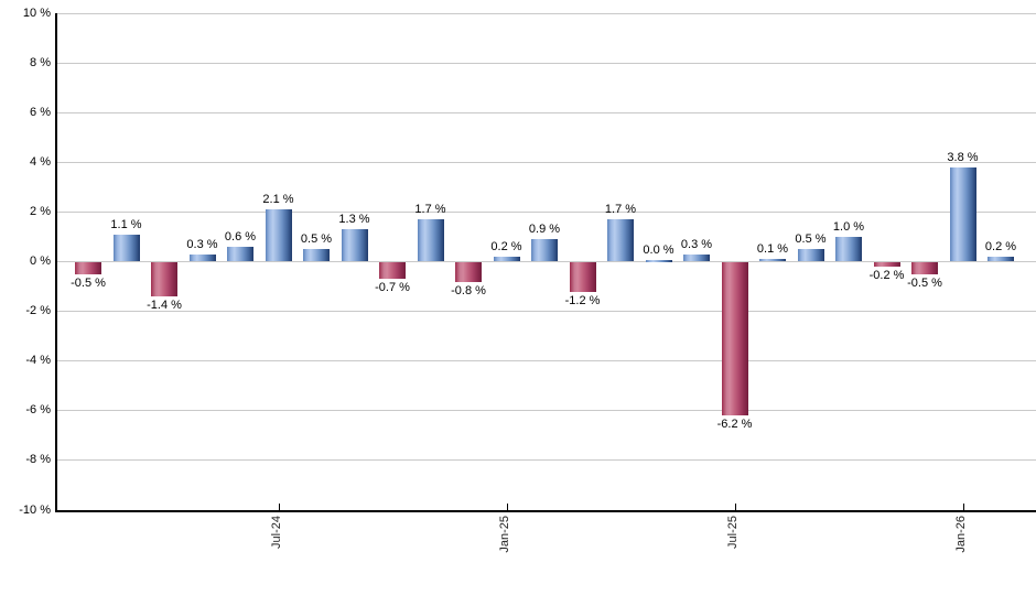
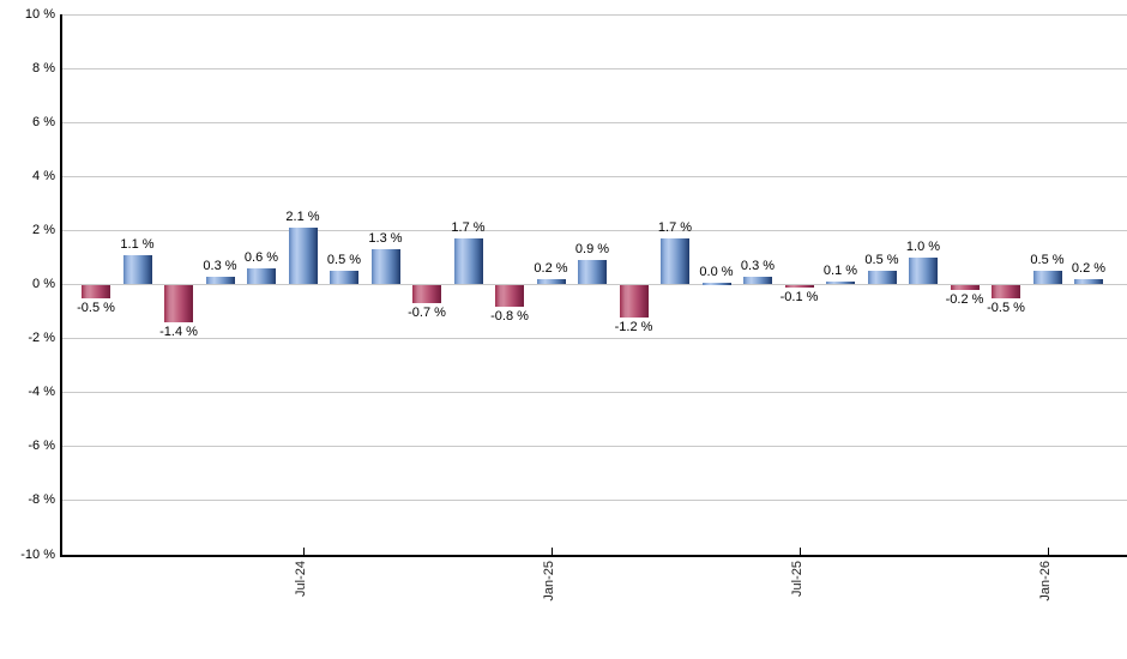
Jul-25: -6.2 -> -0.1
Jan-26: 3.8 -> 0.5
